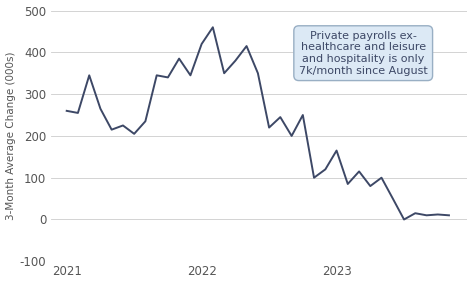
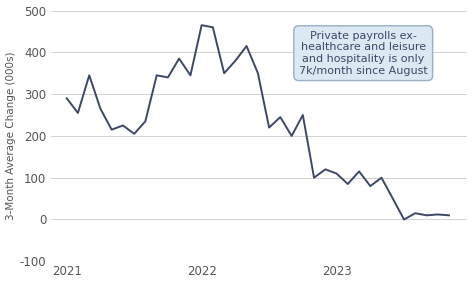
2021: 260 -> 290
2022: 420 -> 465
2023: 165 -> 110
